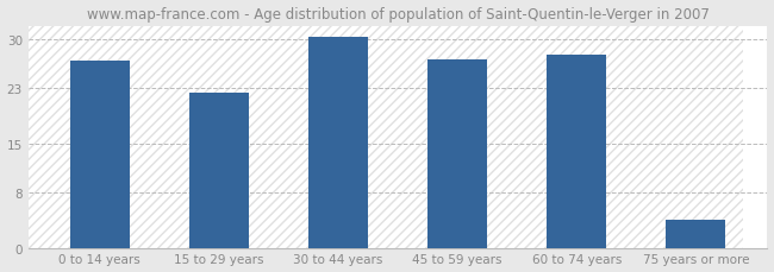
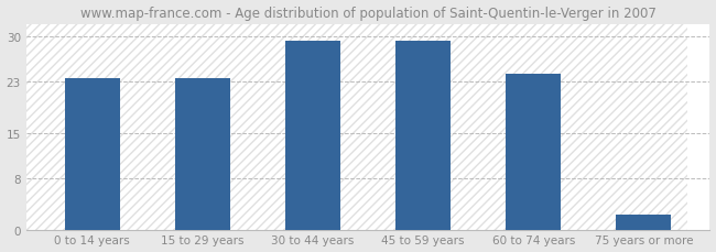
0 to 14 years: 27.0 -> 23.5
15 to 29 years: 22.4 -> 23.5
30 to 44 years: 30.4 -> 29.4
45 to 59 years: 27.2 -> 29.4
60 to 74 years: 27.8 -> 24.3
75 years or more: 4.0 -> 2.3
